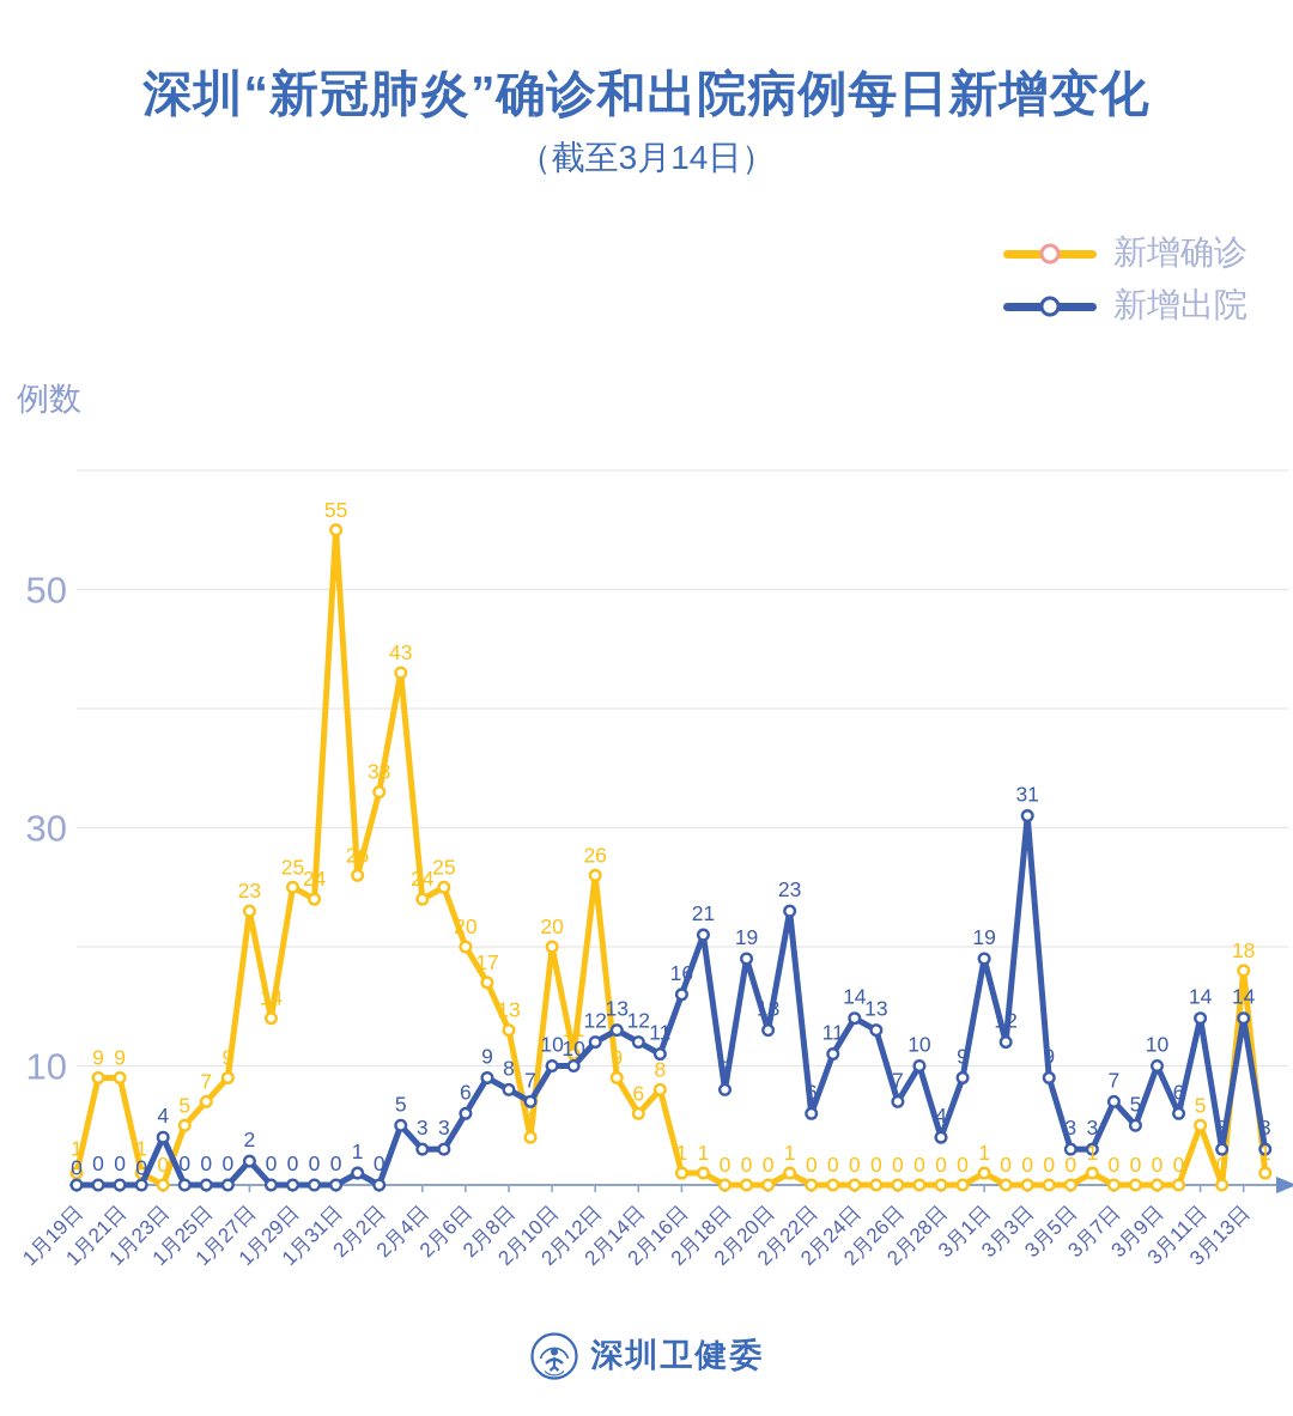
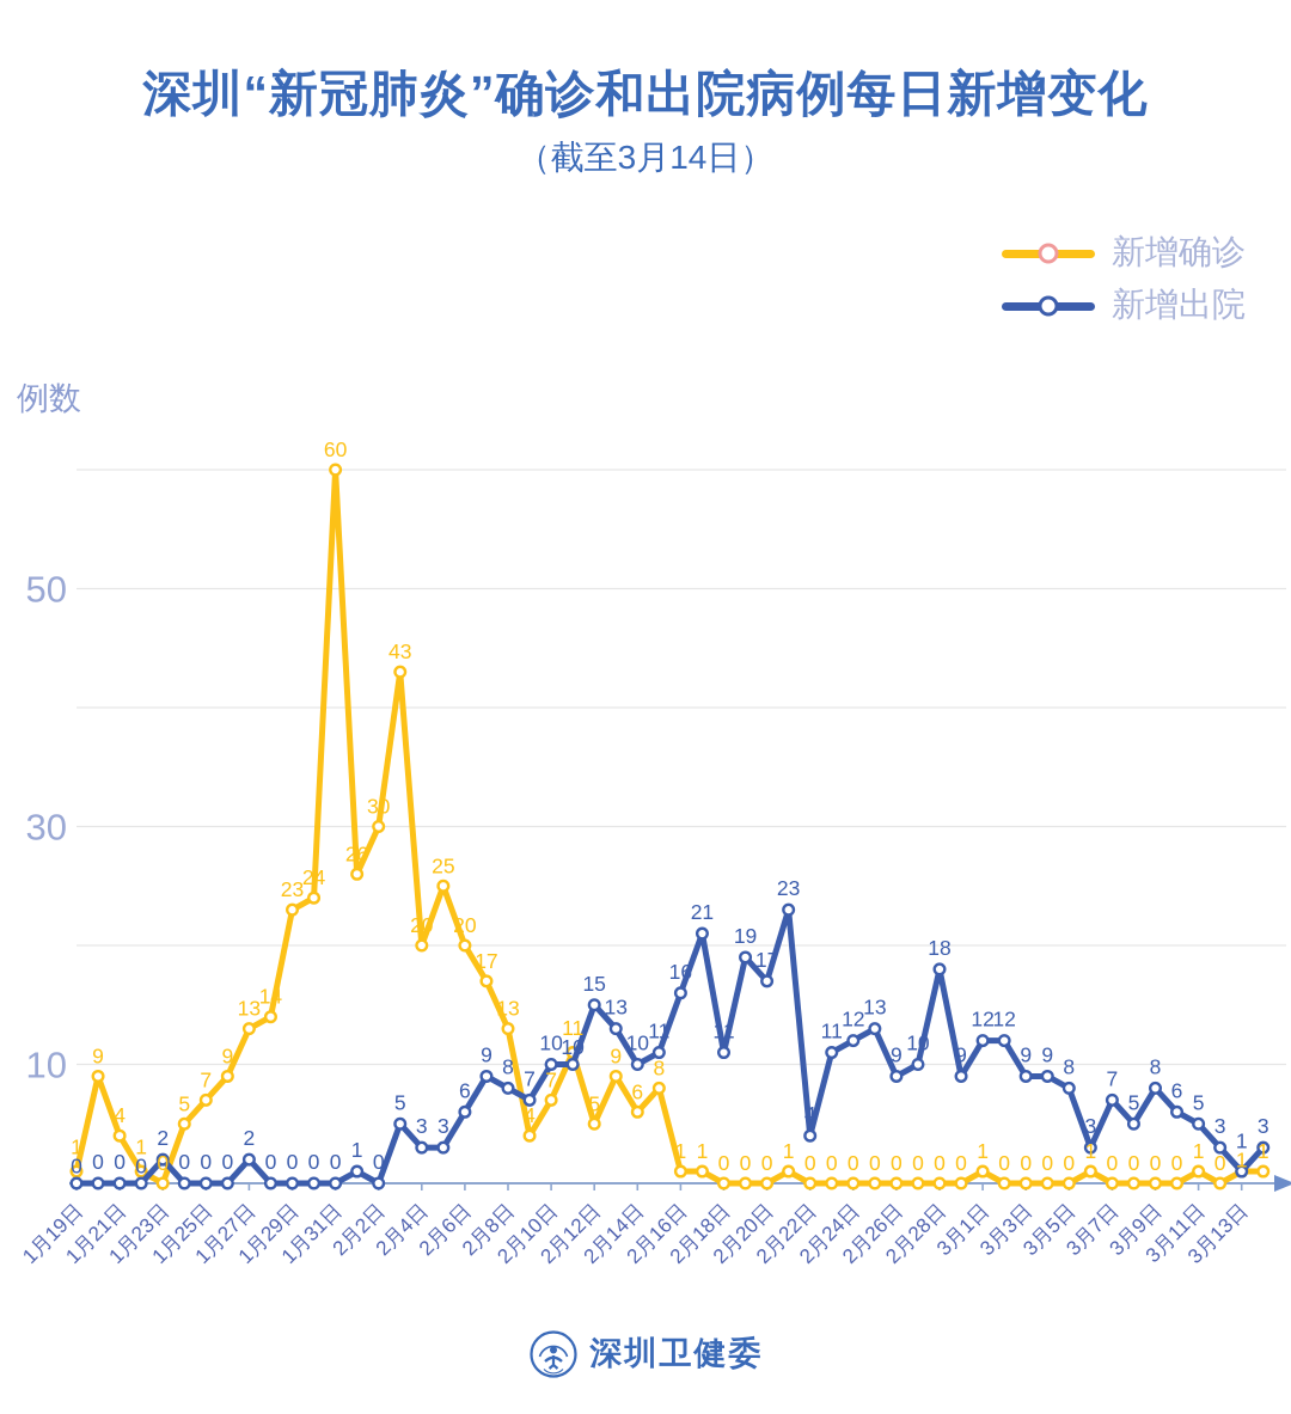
新增确诊/1月21日: 9 -> 4
新增出院/1月23日: 4 -> 2
新增确诊/1月27日: 23 -> 13
新增确诊/1月29日: 25 -> 23
新增确诊/1月31日: 55 -> 60
新增确诊/2月2日: 33 -> 30
新增确诊/2月4日: 24 -> 20
新增确诊/2月10日: 20 -> 7
新增确诊/2月12日: 26 -> 5
新增出院/2月12日: 12 -> 15
新增出院/2月14日: 12 -> 10
新增出院/2月18日: 8 -> 11
新增出院/2月20日: 13 -> 17
新增出院/2月22日: 6 -> 4
新增出院/2月24日: 14 -> 12
新增出院/2月26日: 7 -> 9
新增出院/2月28日: 4 -> 18
新增出院/3月1日: 19 -> 12
新增出院/3月3日: 31 -> 9
新增出院/3月5日: 3 -> 8
新增出院/3月9日: 10 -> 8
新增确诊/3月11日: 5 -> 1
新增出院/3月11日: 14 -> 5
新增确诊/3月13日: 18 -> 1
新增出院/3月13日: 14 -> 1
